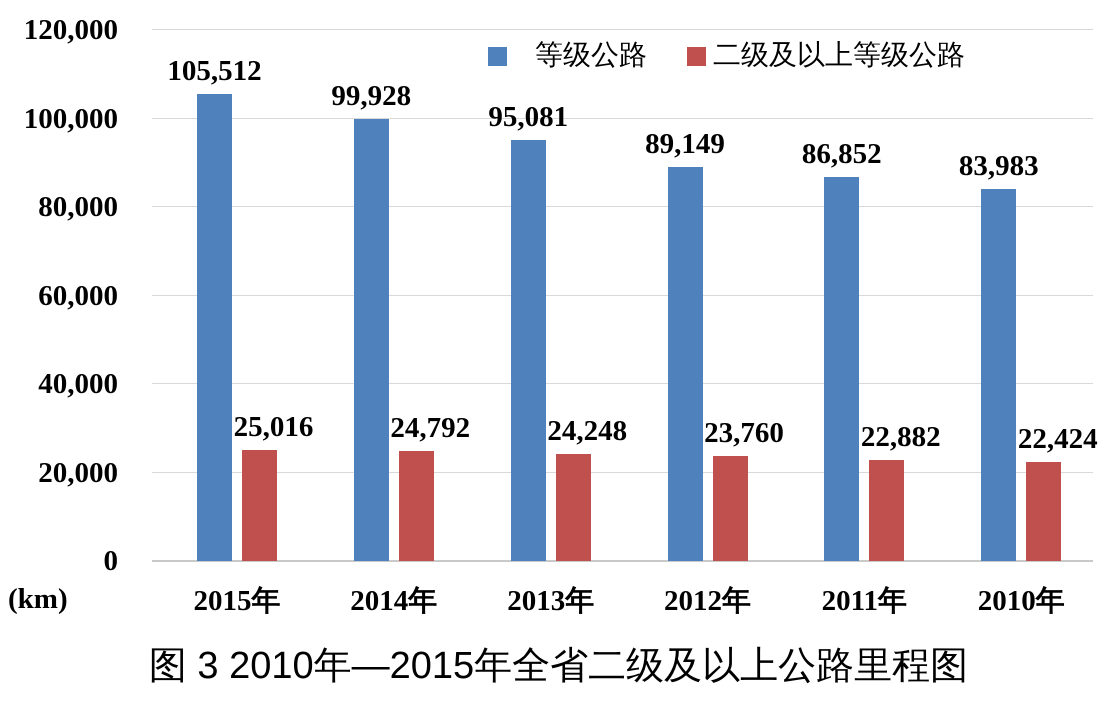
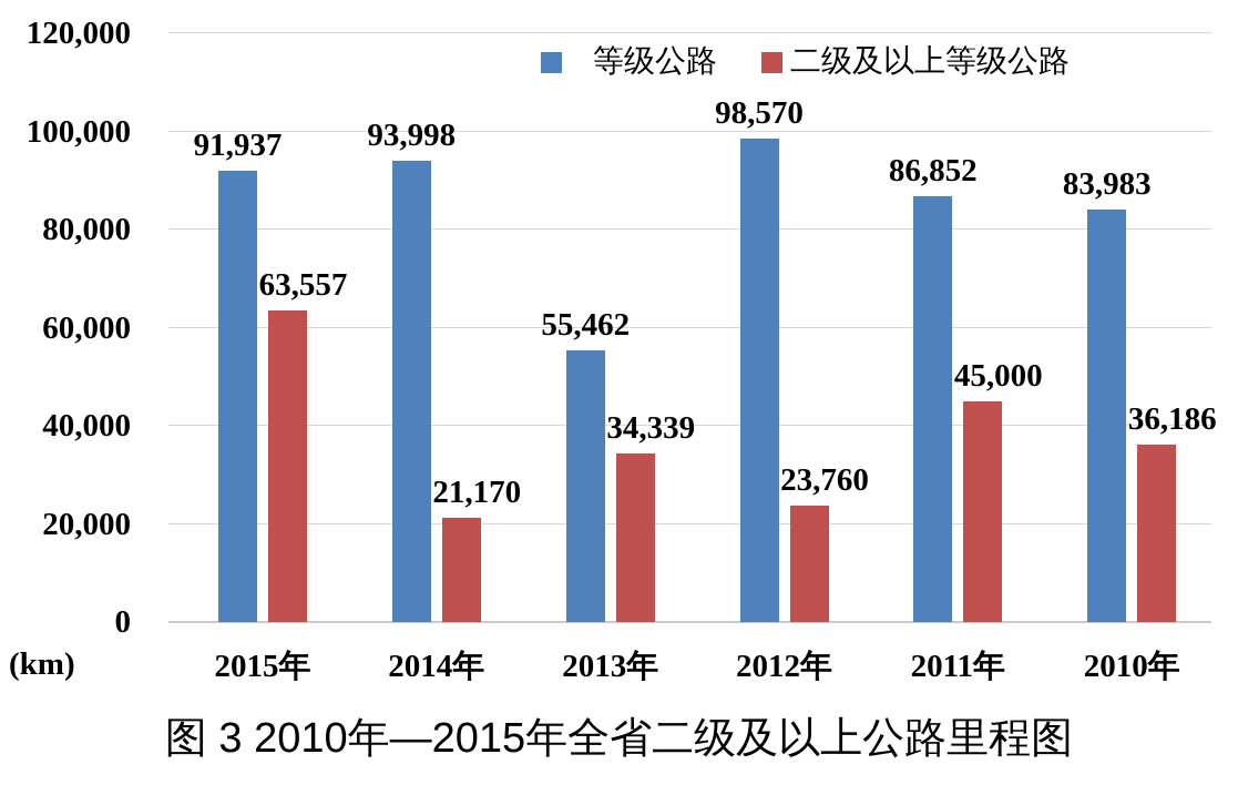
等级公路/2015年: 105,512 -> 91,937
二级及以上等级公路/2015年: 25,016 -> 63,557
等级公路/2014年: 99,928 -> 93,998
二级及以上等级公路/2014年: 24,792 -> 21,170
等级公路/2013年: 95,081 -> 55,462
二级及以上等级公路/2013年: 24,248 -> 34,339
等级公路/2012年: 89,149 -> 98,570
二级及以上等级公路/2011年: 22,882 -> 45,000
二级及以上等级公路/2010年: 22,424 -> 36,186
